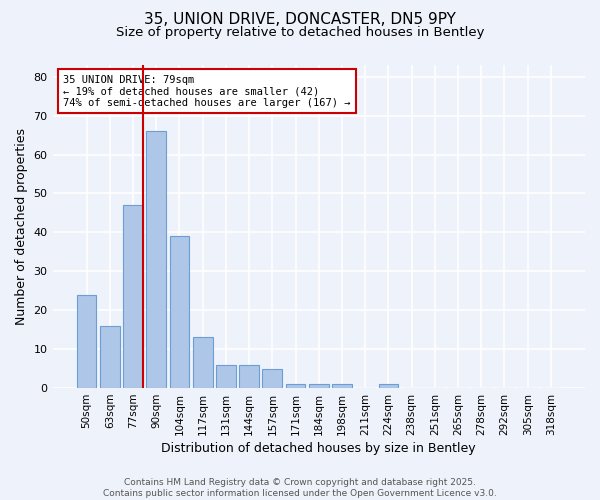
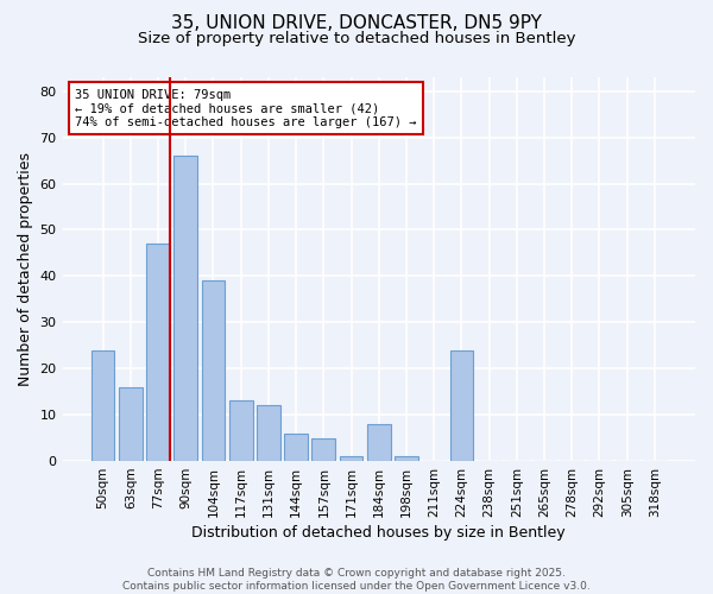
131sqm: 6 -> 12
184sqm: 1 -> 8
224sqm: 1 -> 24
